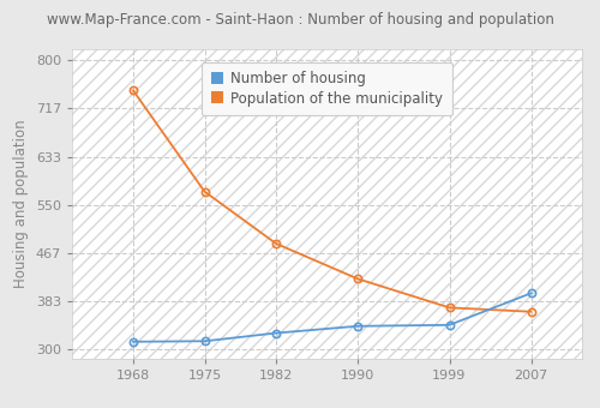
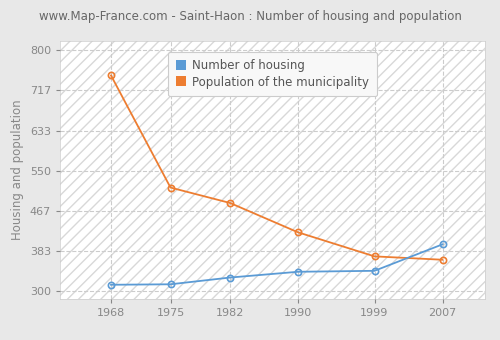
Population of the municipality/1975: 573 -> 515
